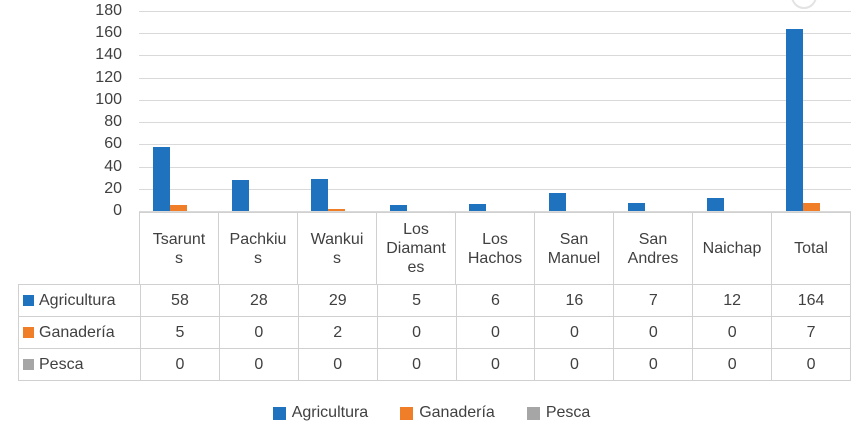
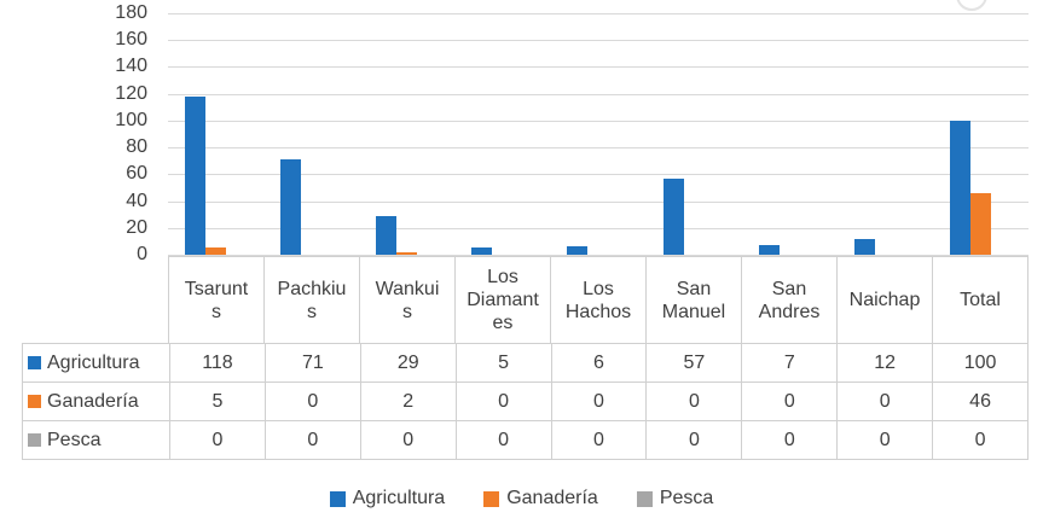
Agricultura/Tsarunts: 58 -> 118
Agricultura/Pachkius: 28 -> 71
Agricultura/San Manuel: 16 -> 57
Agricultura/Total: 164 -> 100
Ganadería/Total: 7 -> 46
